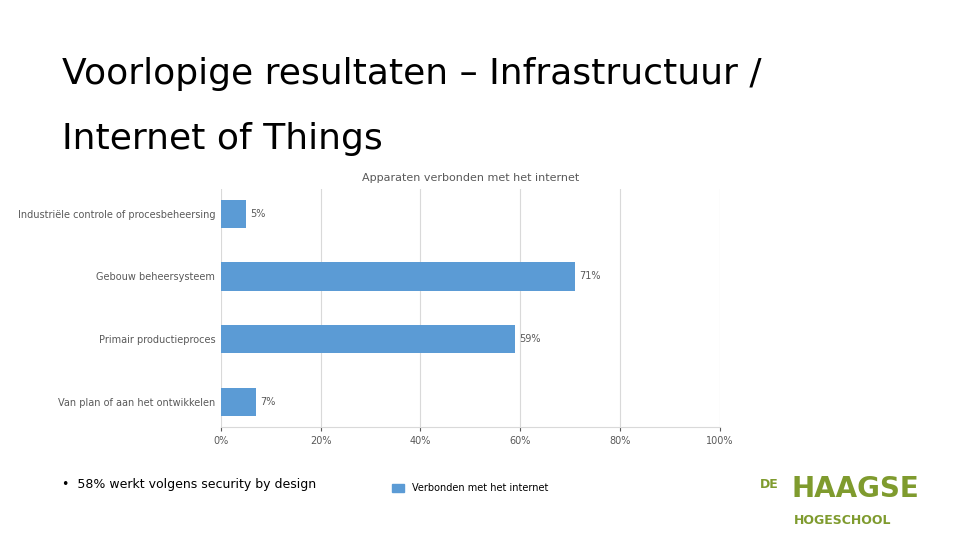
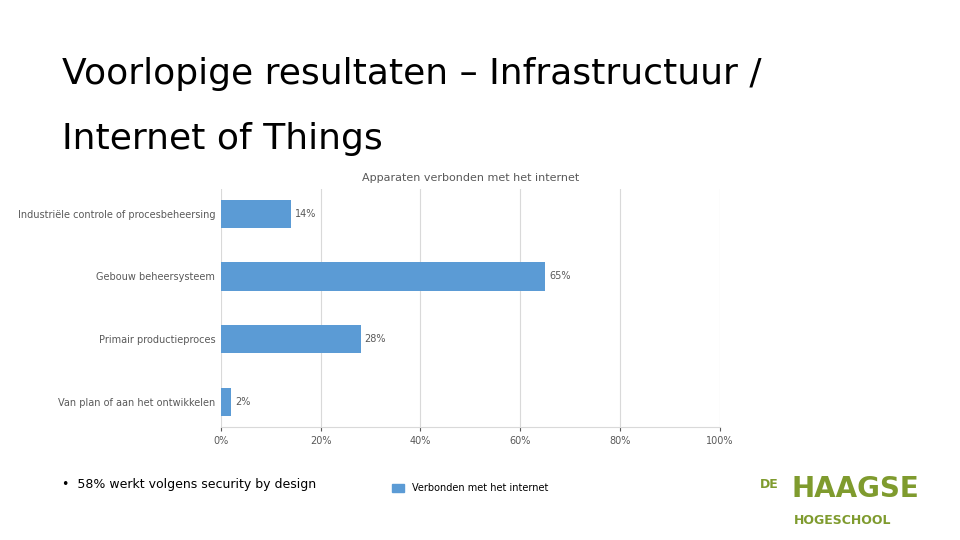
Industriële controle of procesbeheersing: 5% -> 14%
Gebouw beheersysteem: 71% -> 65%
Primair productieproces: 59% -> 28%
Van plan of aan het ontwikkelen: 7% -> 2%
